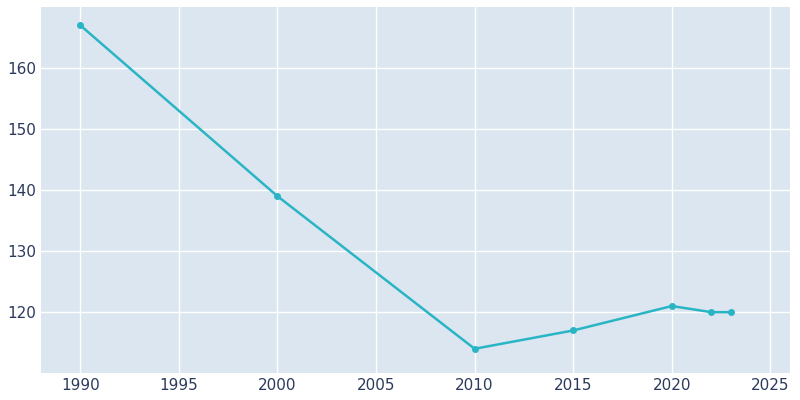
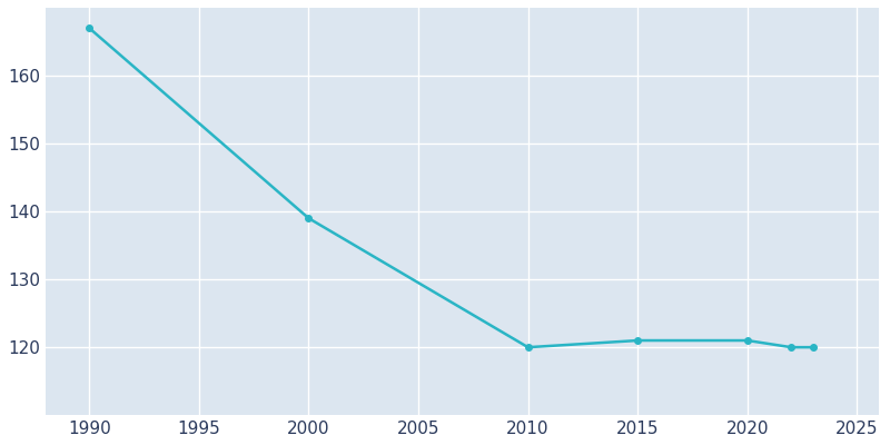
2010: 114 -> 120
2015: 117 -> 121
